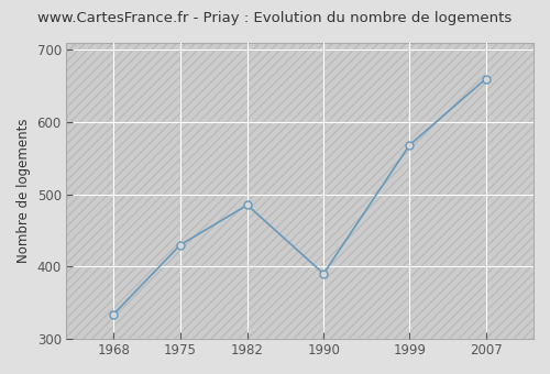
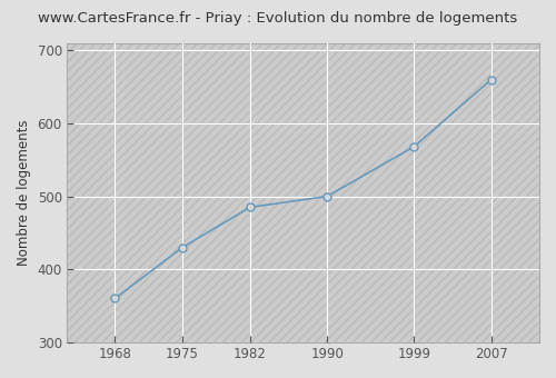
1968: 334 -> 360
1990: 390 -> 500
